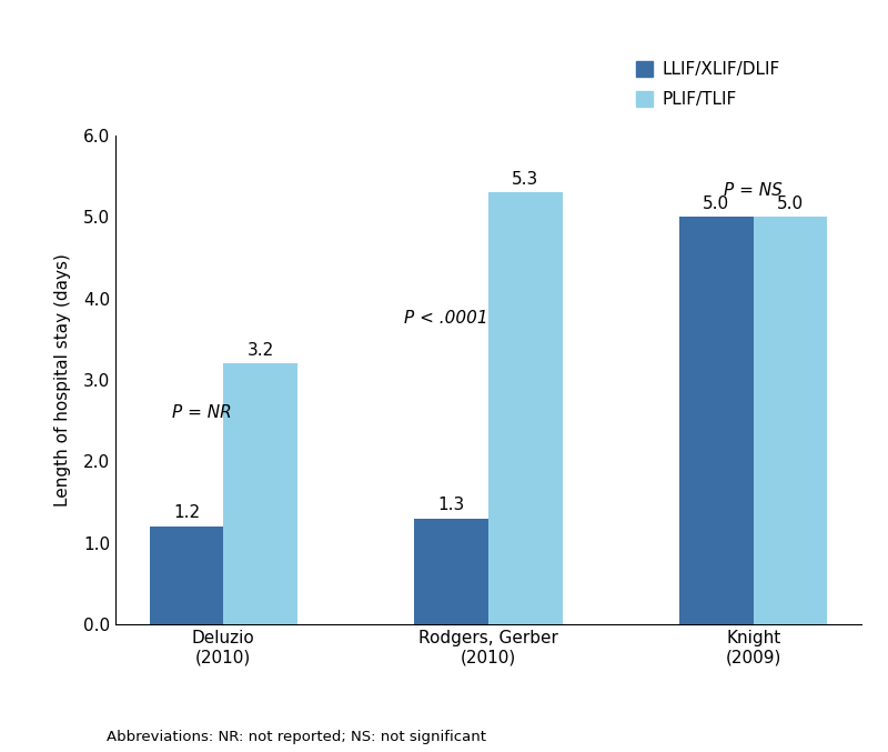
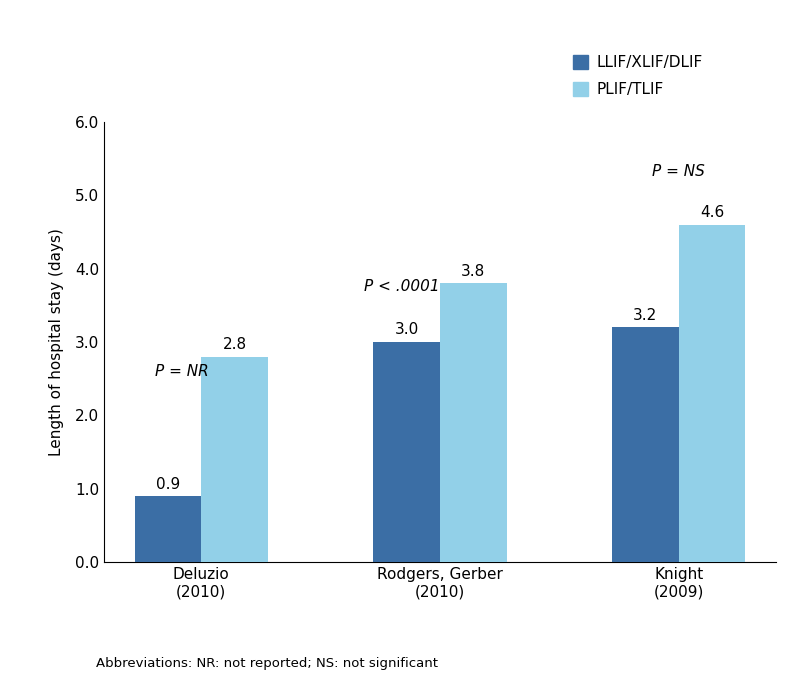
LLIF/XLIF/DLIF/Deluzio (2010): 1.2 -> 0.9
PLIF/TLIF/Deluzio (2010): 3.2 -> 2.8
LLIF/XLIF/DLIF/Rodgers, Gerber (2010): 1.3 -> 3.0
PLIF/TLIF/Rodgers, Gerber (2010): 5.3 -> 3.8
LLIF/XLIF/DLIF/Knight (2009): 5.0 -> 3.2
PLIF/TLIF/Knight (2009): 5.0 -> 4.6
